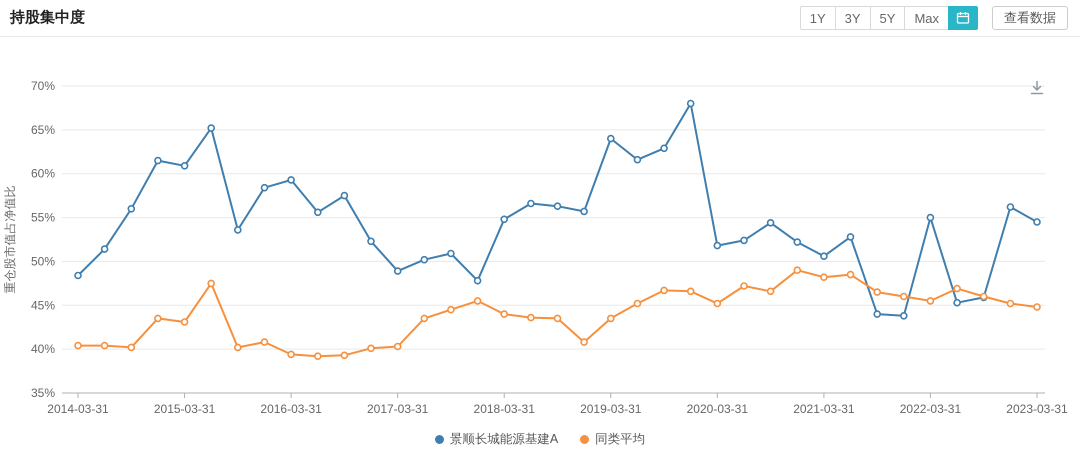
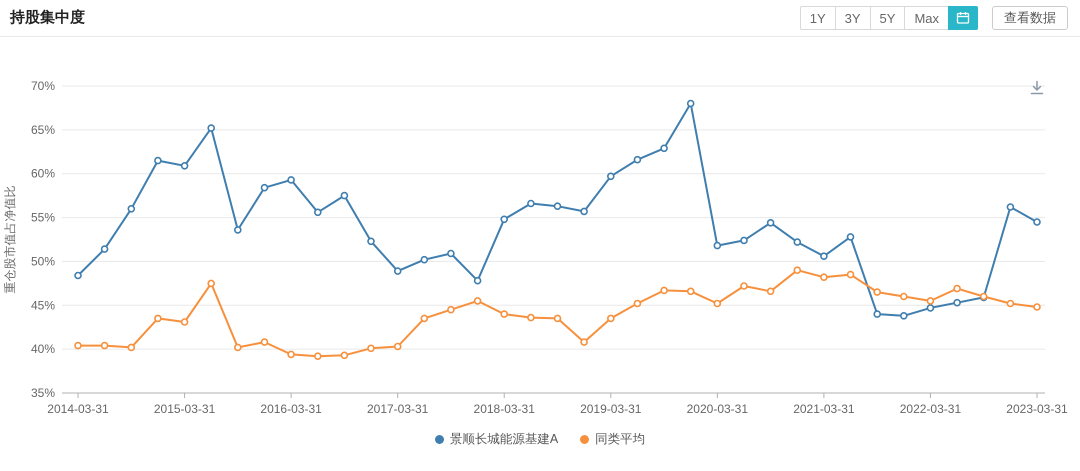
景顺长城能源基建A/2019-03-31: 64% -> 60%
景顺长城能源基建A/2022-03-31: 55% -> 45%
